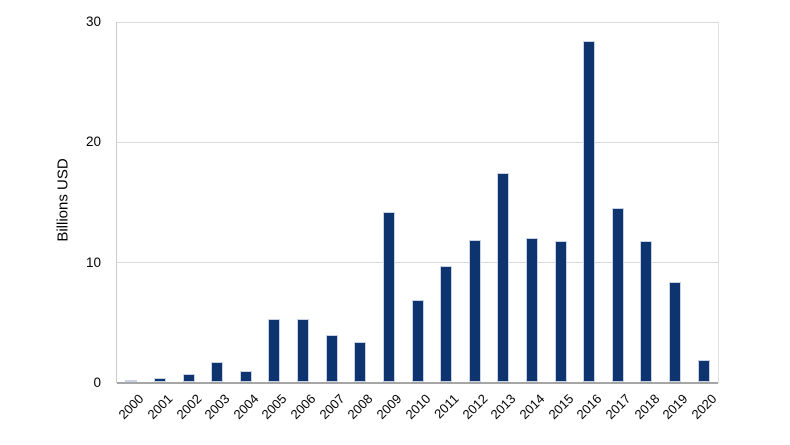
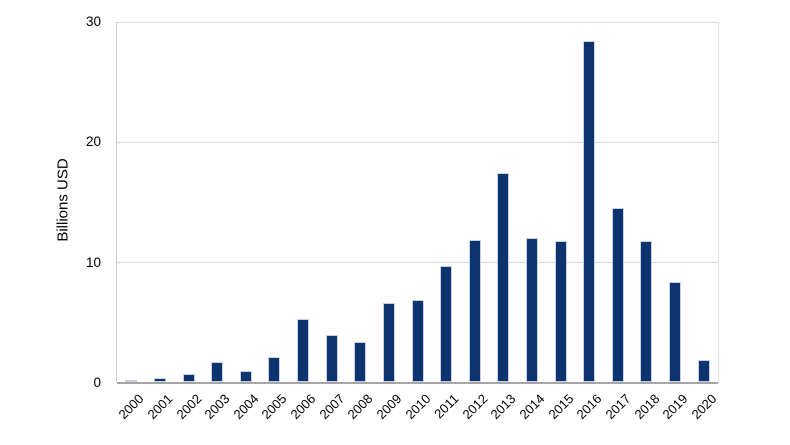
2005: 5.2 -> 2.1
2009: 14.1 -> 6.6
